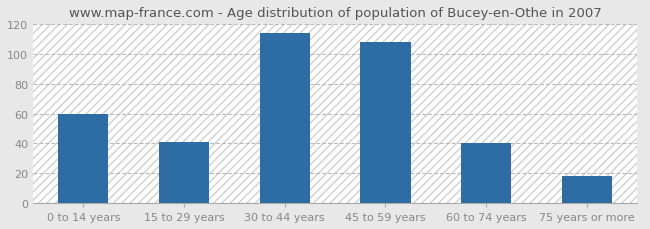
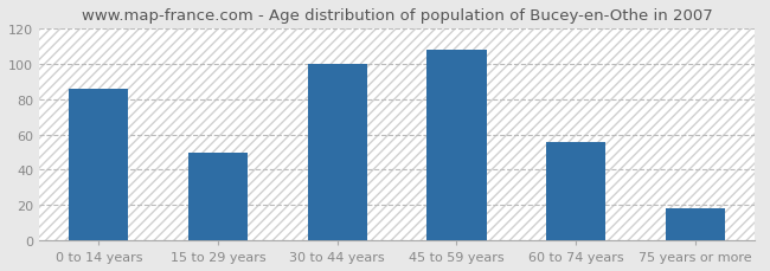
0 to 14 years: 60 -> 86
15 to 29 years: 41 -> 50
30 to 44 years: 114 -> 100
60 to 74 years: 40 -> 56
